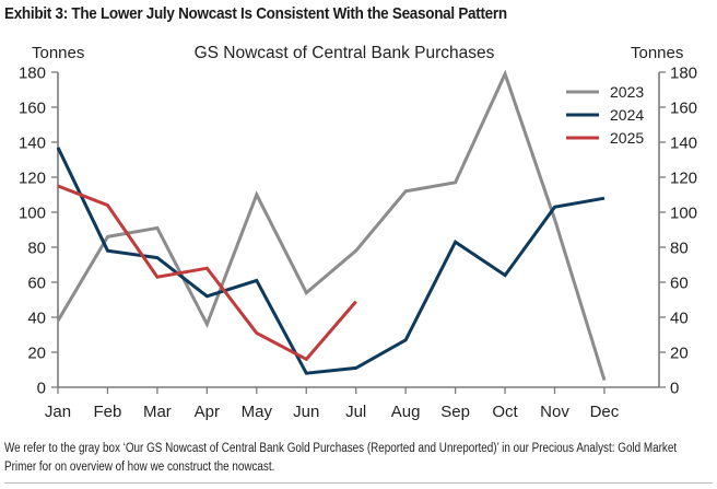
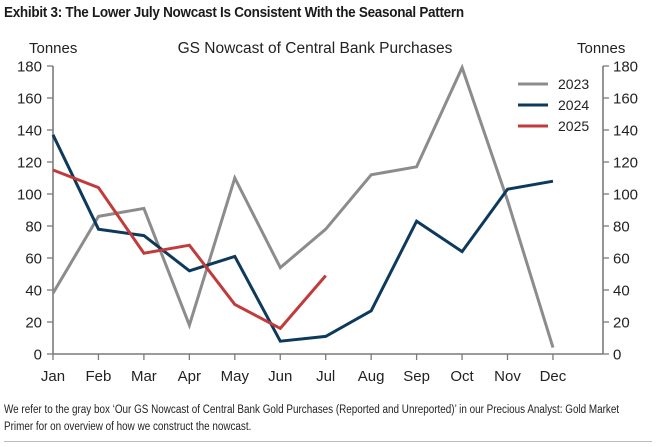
2023/Apr: 36 -> 18
